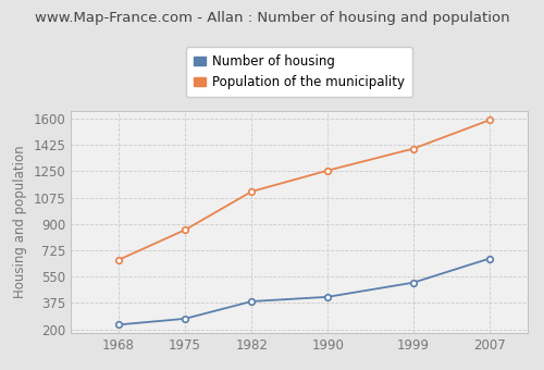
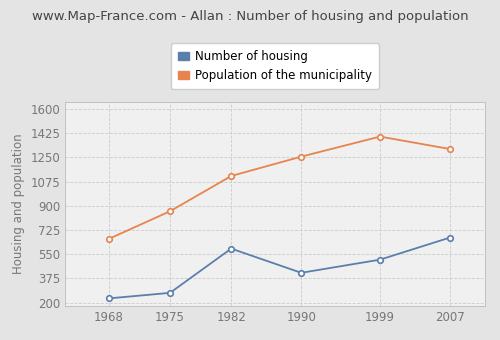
Number of housing/1982: 380 -> 590
Population of the municipality/2007: 1590 -> 1310
